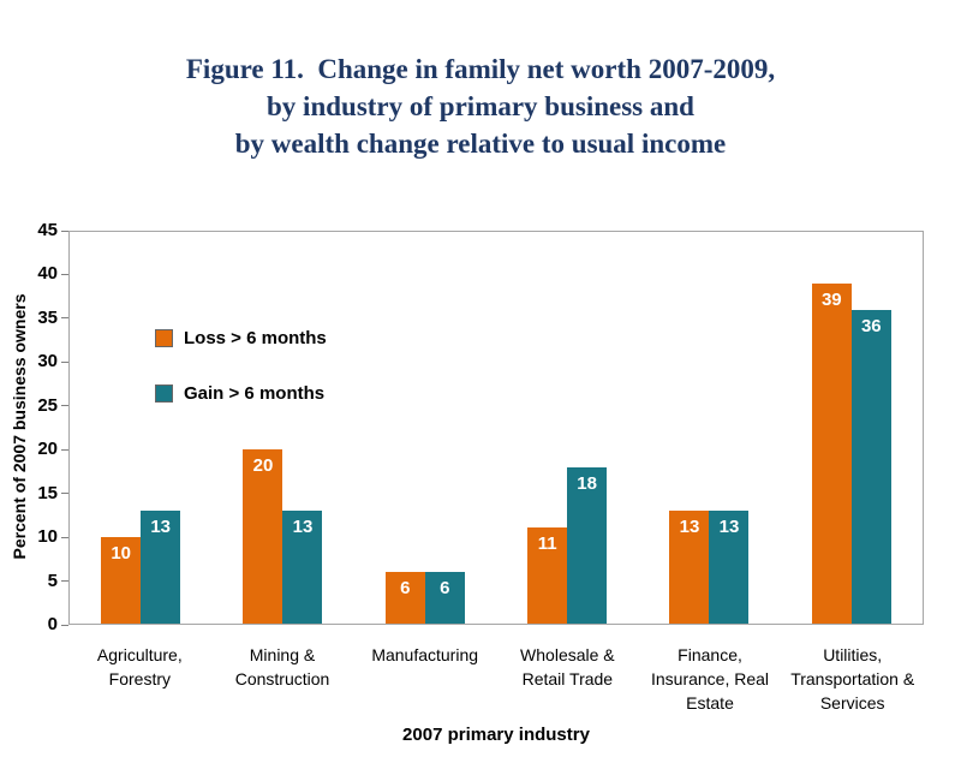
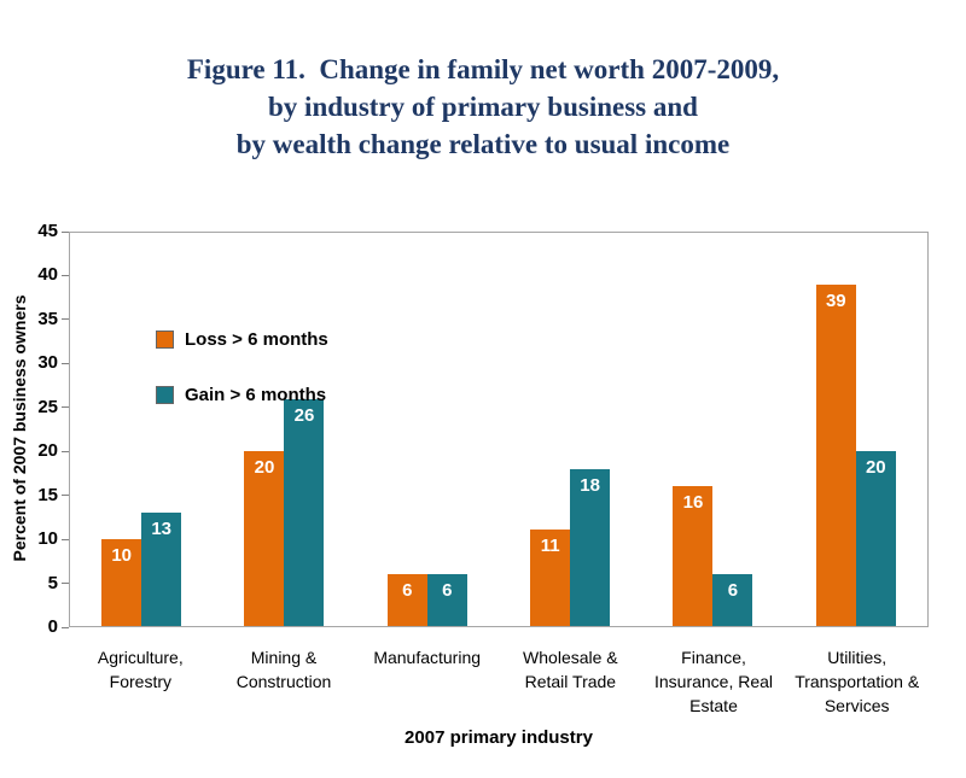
Gain > 6 months/Mining & Construction: 13 -> 26
Loss > 6 months/Finance, Insurance, Real Estate: 13 -> 16
Gain > 6 months/Finance, Insurance, Real Estate: 13 -> 6
Gain > 6 months/Utilities, Transportation & Services: 36 -> 20
